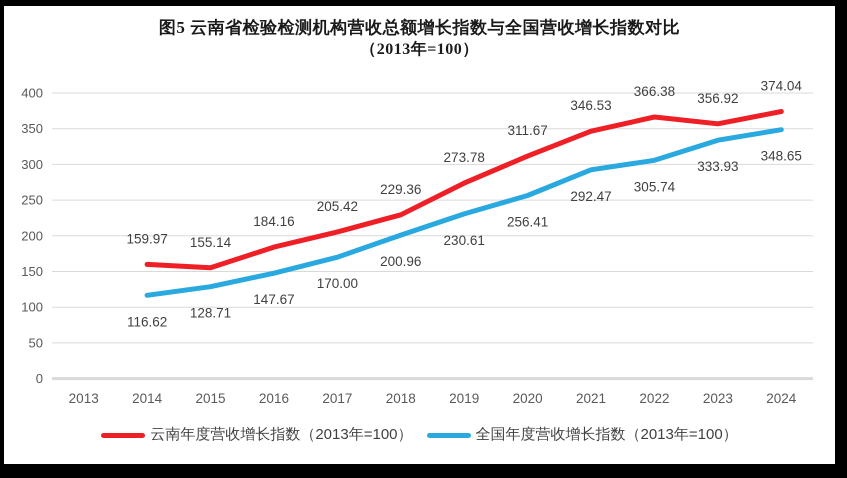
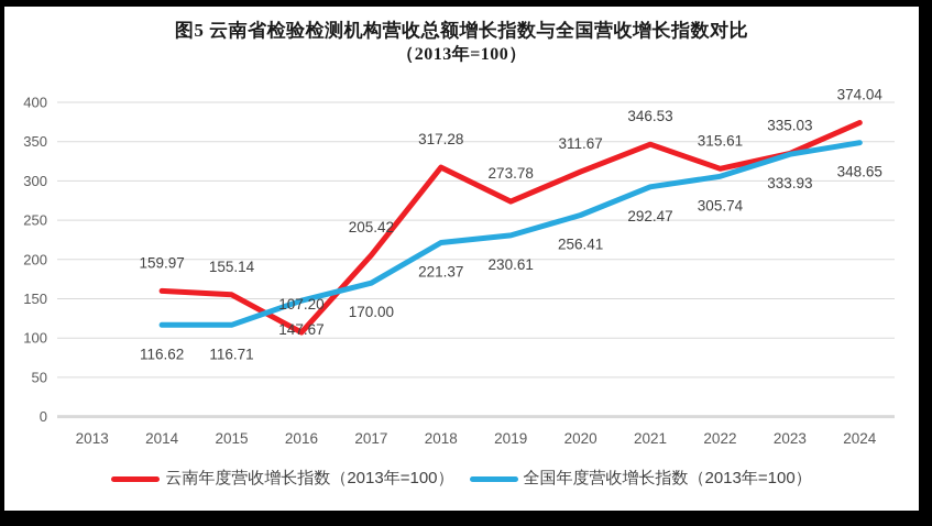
全国年度营收增长指数（2013年=100）/2015: 128.71 -> 116.71
云南年度营收增长指数（2013年=100）/2016: 184.16 -> 107.20
云南年度营收增长指数（2013年=100）/2018: 229.36 -> 317.28
全国年度营收增长指数（2013年=100）/2018: 200.96 -> 221.37
云南年度营收增长指数（2013年=100）/2022: 366.38 -> 315.61
云南年度营收增长指数（2013年=100）/2023: 356.92 -> 335.03
